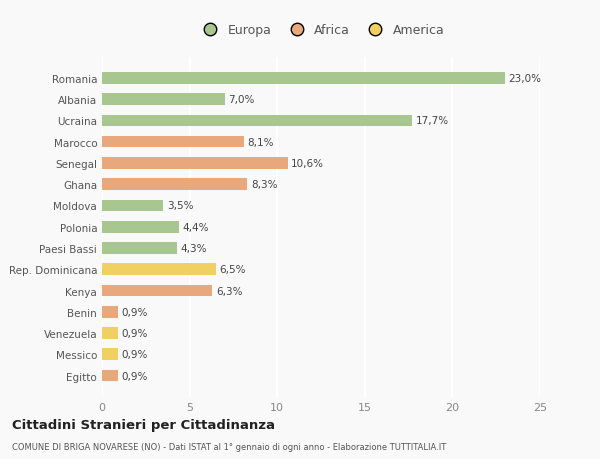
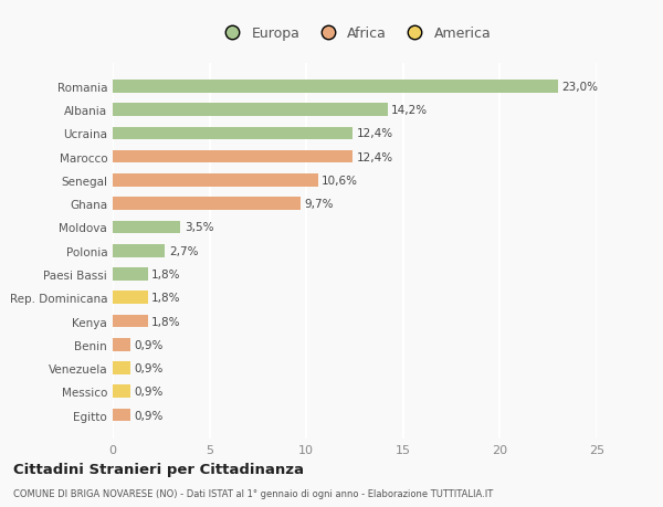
Albania: 7,0% -> 14,2%
Ucraina: 17,7% -> 12,4%
Marocco: 8,1% -> 12,4%
Ghana: 8,3% -> 9,7%
Polonia: 4,4% -> 2,7%
Paesi Bassi: 4,3% -> 1,8%
Rep. Dominicana: 6,5% -> 1,8%
Kenya: 6,3% -> 1,8%
